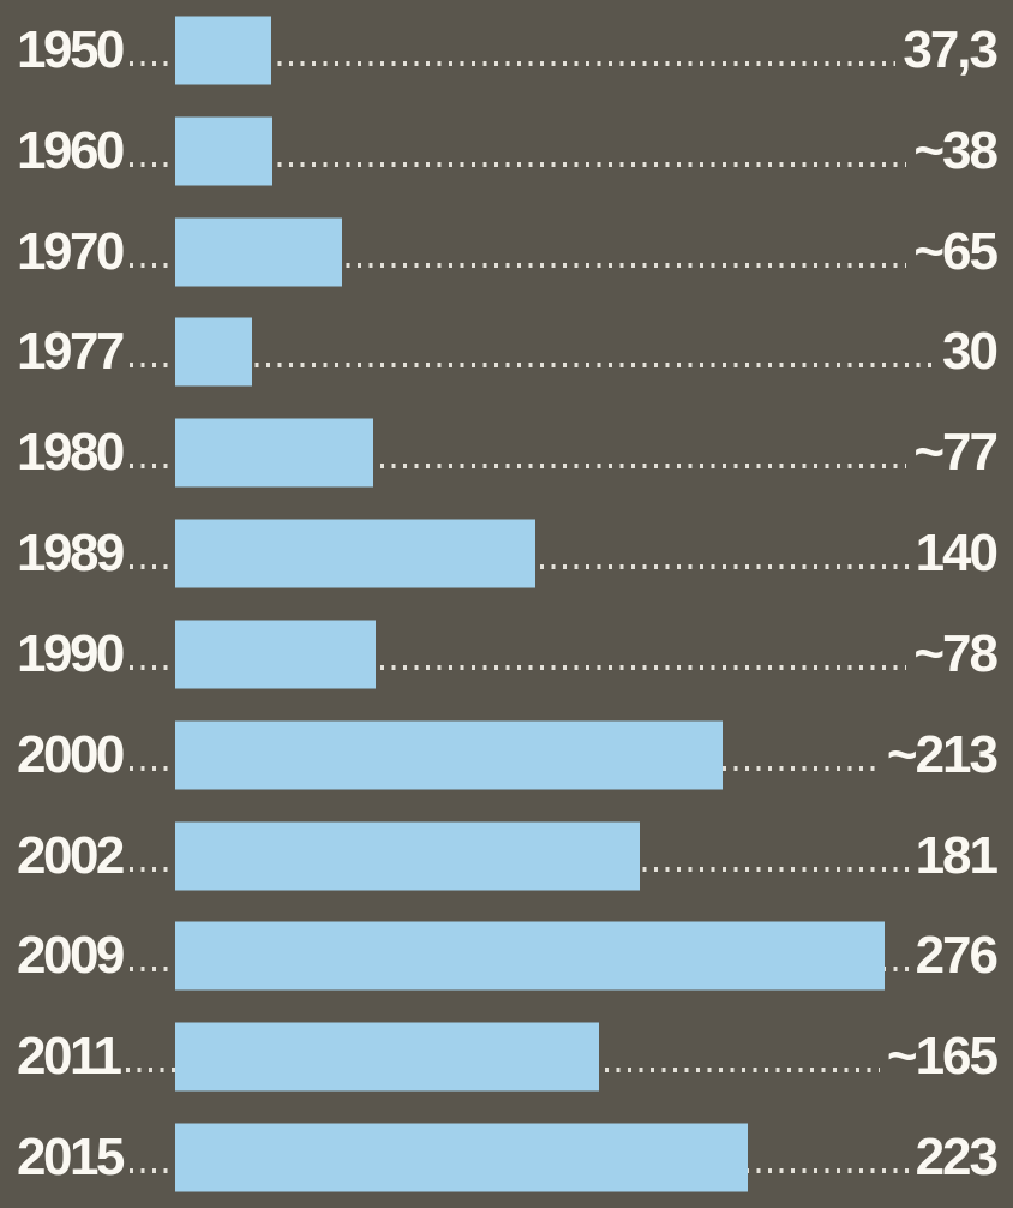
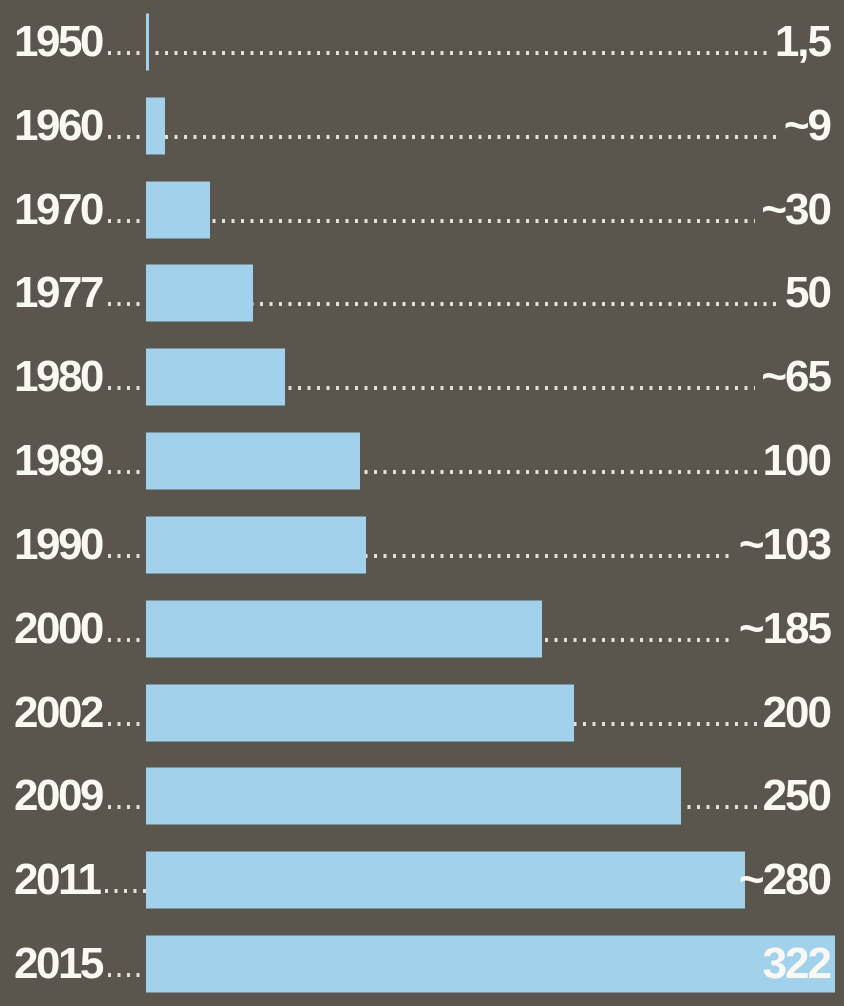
1950: 37,3 -> 1,5
1960: 38 -> 9
1970: 65 -> 30
1977: 30 -> 50
1980: 77 -> 65
1989: 140 -> 100
1990: 78 -> 103
2000: 213 -> 185
2002: 181 -> 200
2009: 276 -> 250
2011: 165 -> 280
2015: 223 -> 322
